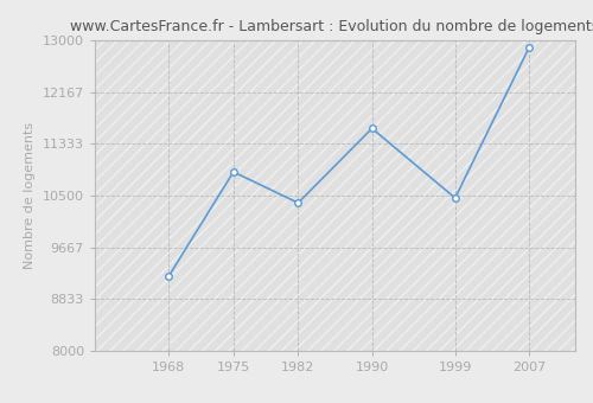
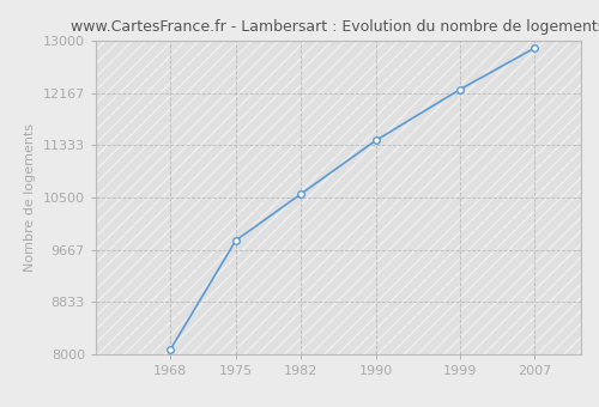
1968: 9200 -> 8070
1975: 10880 -> 9810
1982: 10380 -> 10560
1990: 11580 -> 11410
1999: 10460 -> 12220
